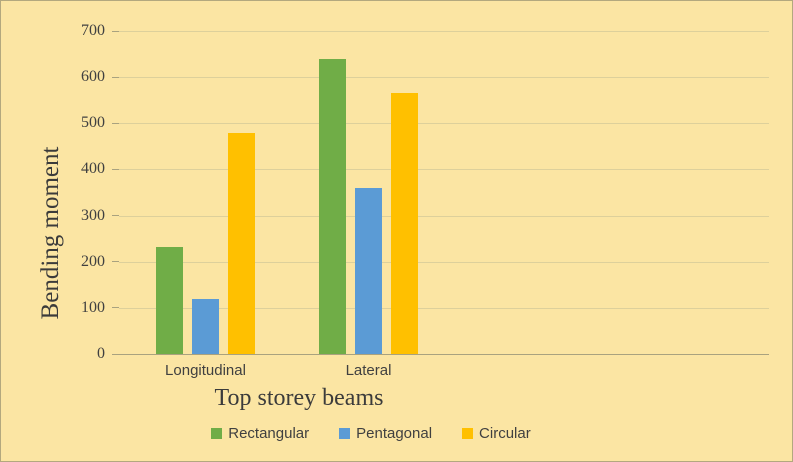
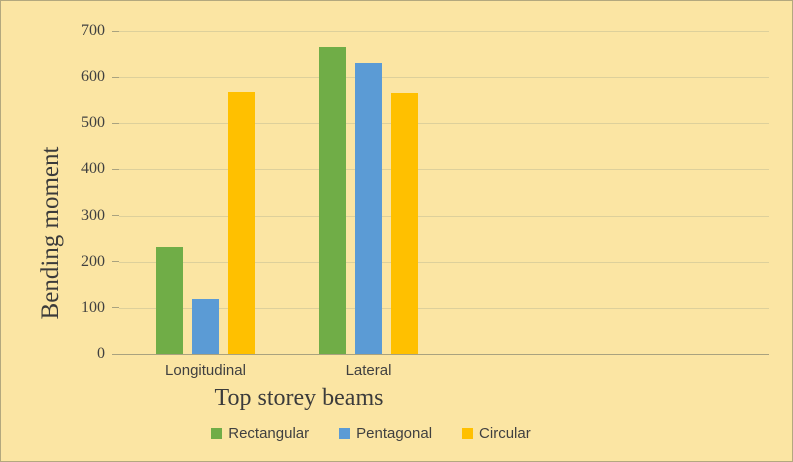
Circular/Longitudinal: 480 -> 570
Rectangular/Lateral: 640 -> 660
Pentagonal/Lateral: 360 -> 630
